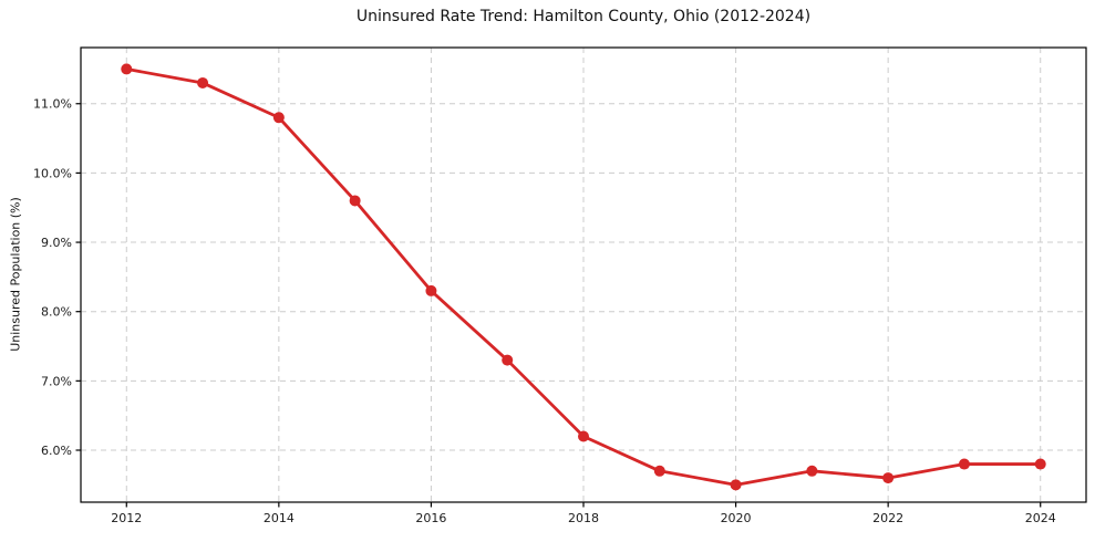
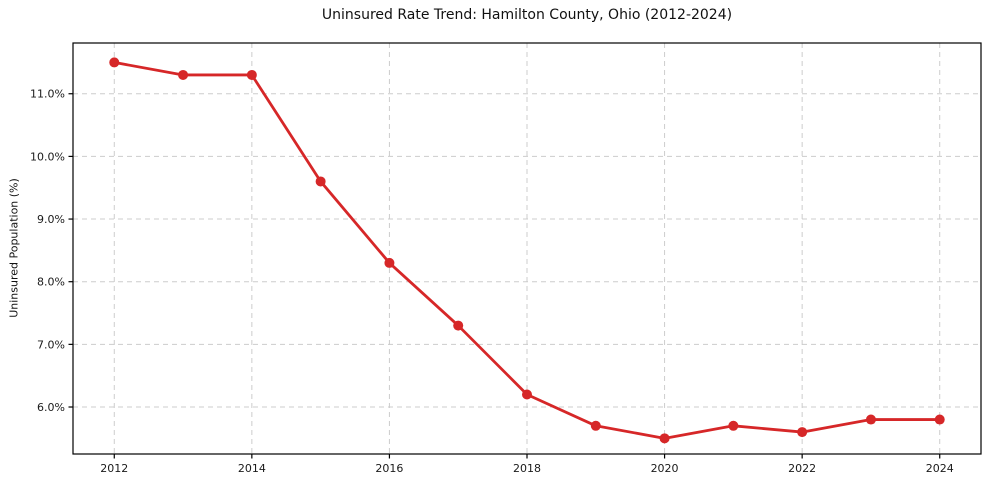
2014: 10.8% -> 11.3%
